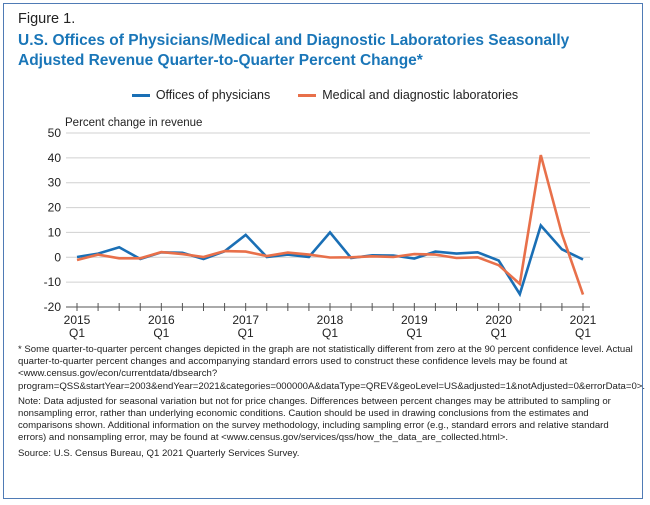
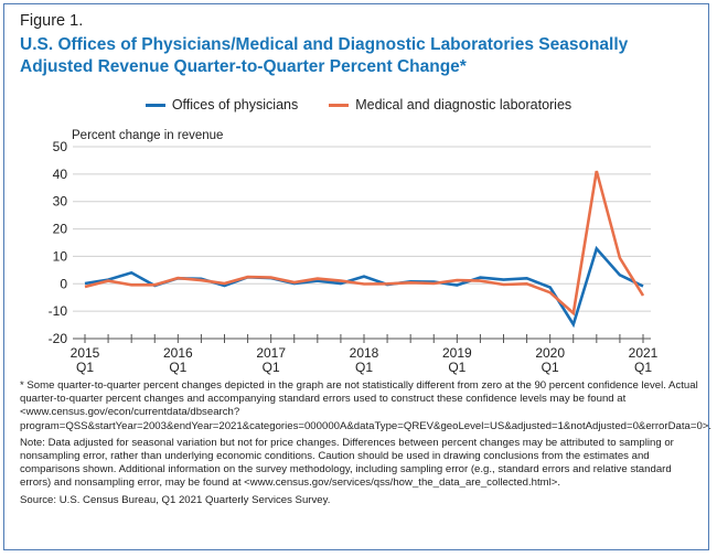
Offices of physicians/2017Q1: 9 -> 2
Offices of physicians/2018Q1: 10 -> 3
Medical and diagnostic laboratories/2021Q1: -15 -> -4
